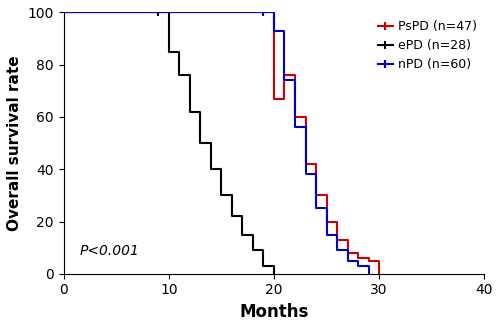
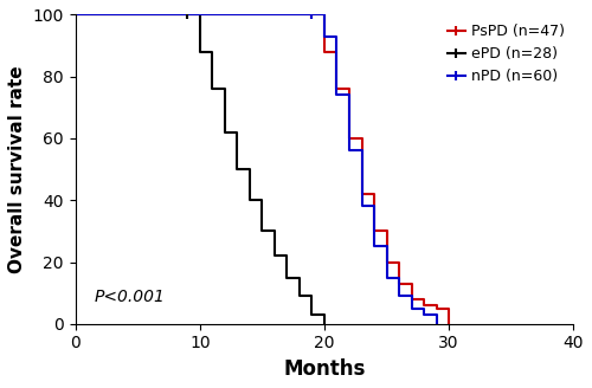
ePD (n=28)/10: 85 -> 88
PsPD (n=47)/20: 67 -> 88
